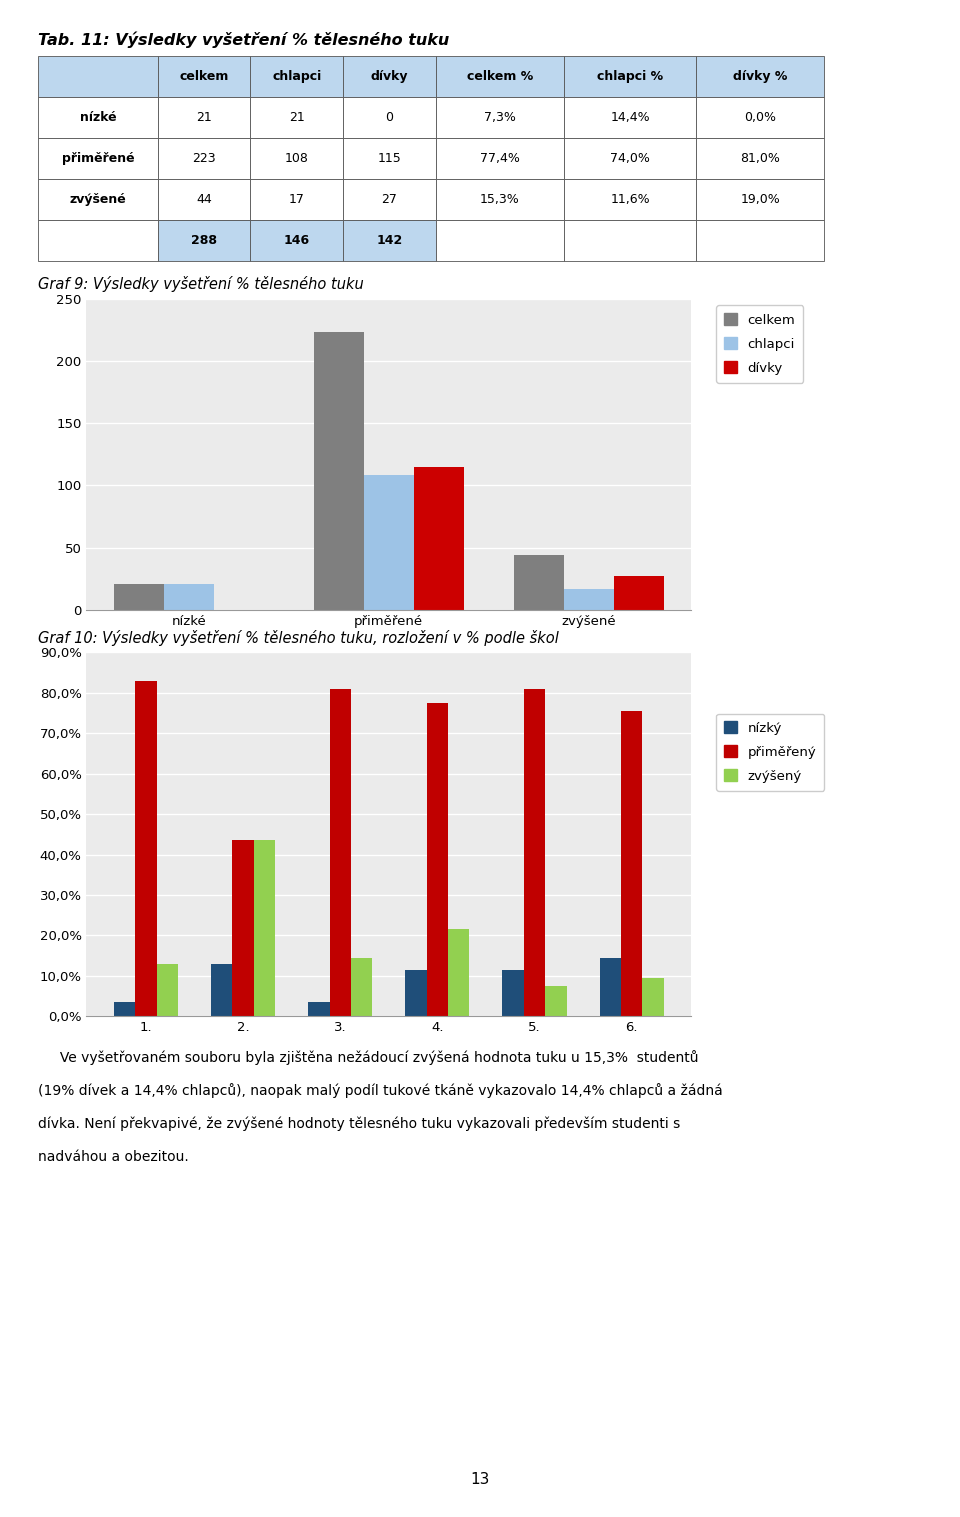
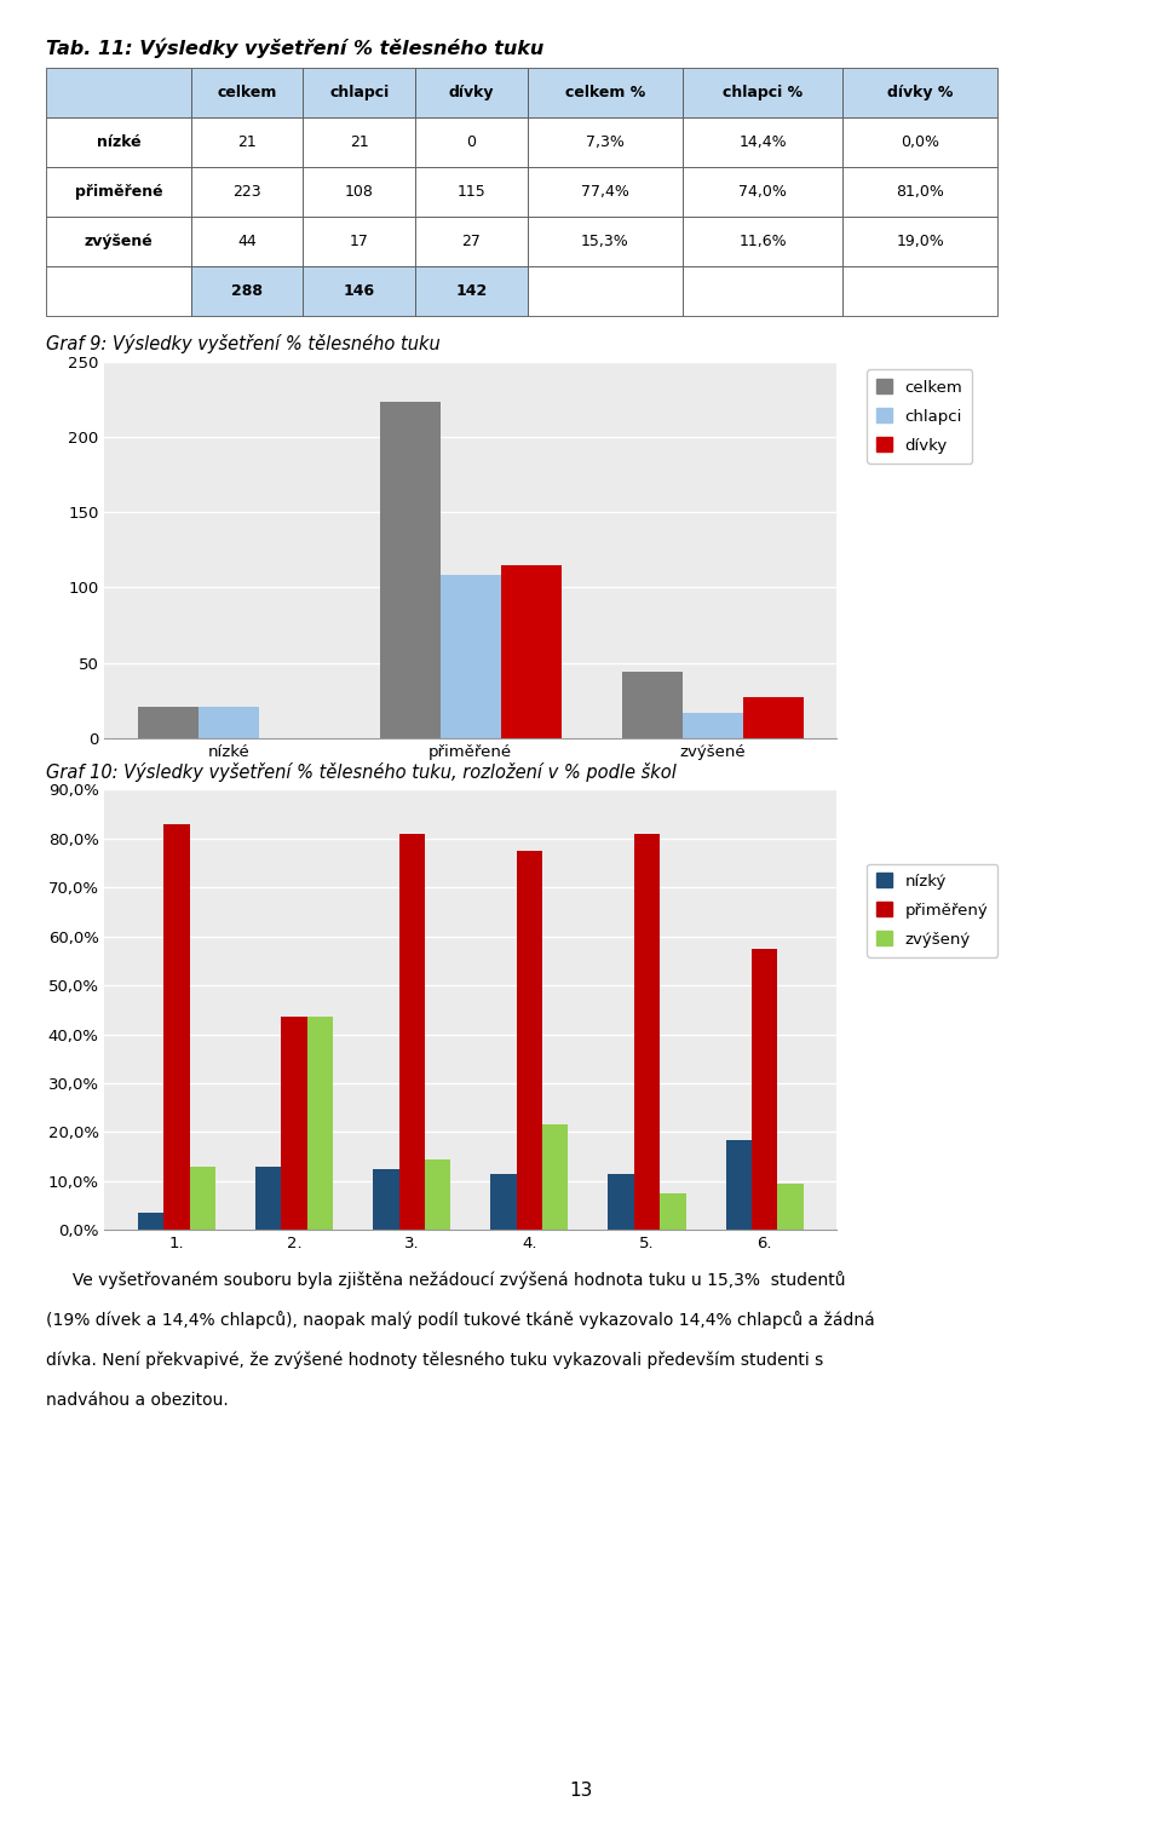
nízký/3.: 3,5% -> 12,5%
nízký/6.: 14,5% -> 18,5%
přiměřený/6.: 75,5% -> 57,5%
